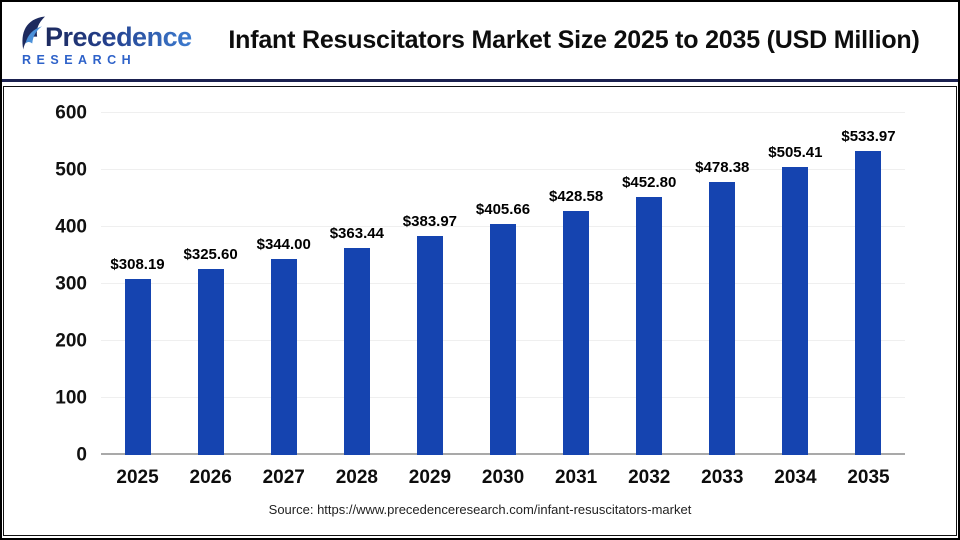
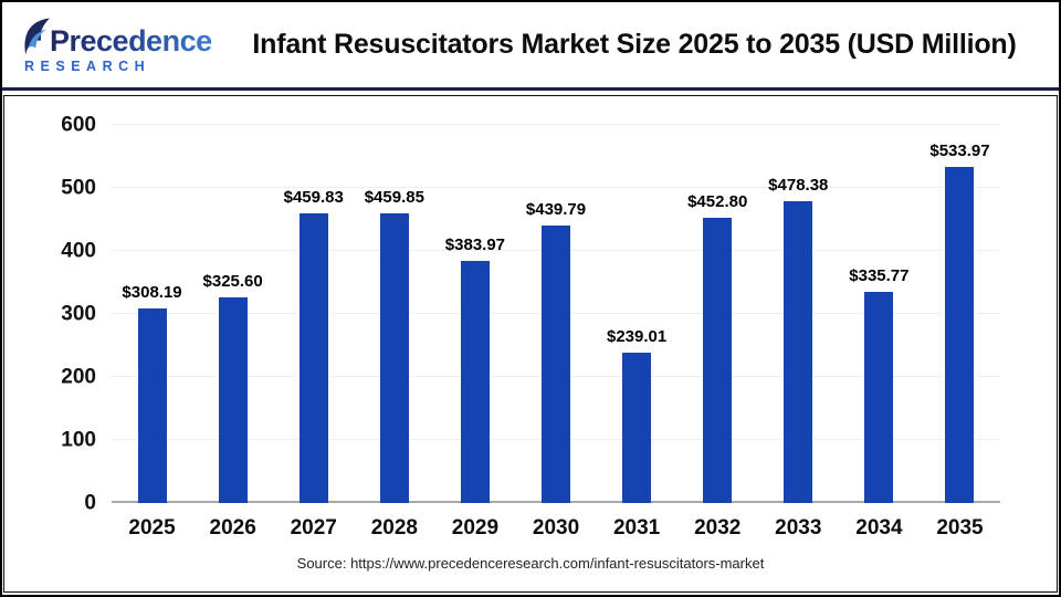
2027: $344.00 -> $459.83
2028: $363.44 -> $459.85
2030: $405.66 -> $439.79
2031: $428.58 -> $239.01
2034: $505.41 -> $335.77
